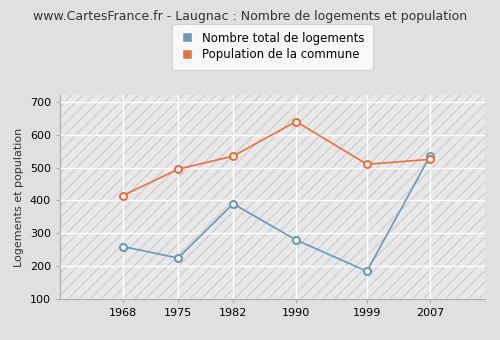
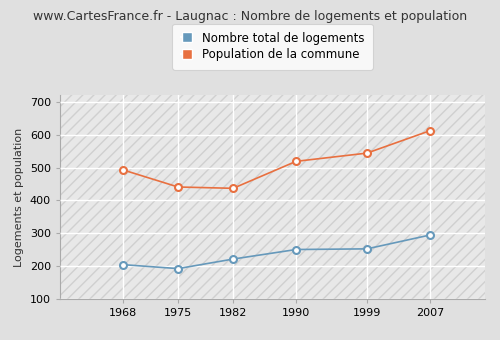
Nombre total de logements/1968: 260 -> 205
Population de la commune/1968: 415 -> 493
Nombre total de logements/1975: 225 -> 193
Population de la commune/1975: 495 -> 441
Nombre total de logements/1982: 390 -> 222
Population de la commune/1982: 535 -> 437
Nombre total de logements/1990: 280 -> 251
Population de la commune/1990: 640 -> 519
Nombre total de logements/1999: 185 -> 253
Population de la commune/1999: 510 -> 544
Nombre total de logements/2007: 535 -> 295
Population de la commune/2007: 525 -> 612
